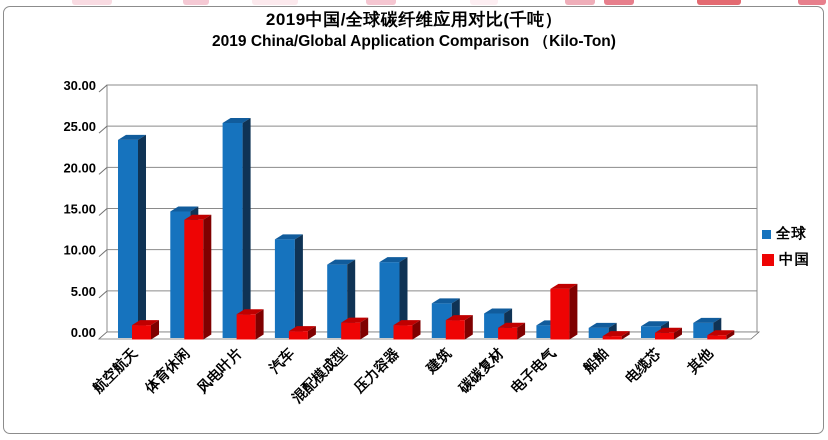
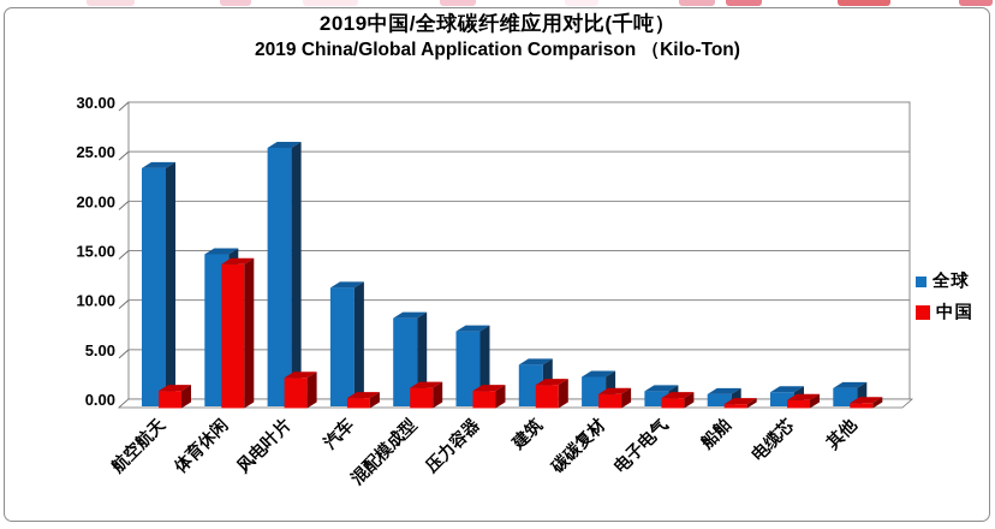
全球/压力容器: 9 -> 7
中国/电子电气: 6 -> 1
